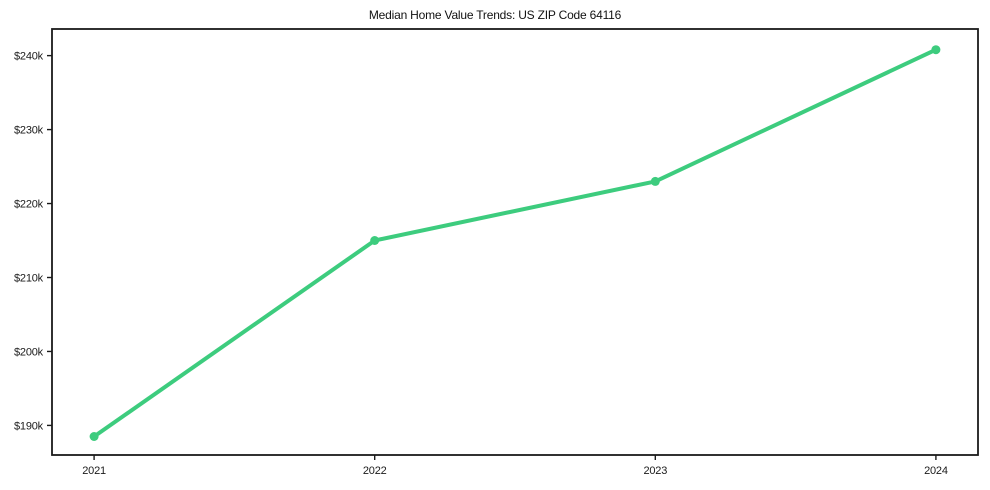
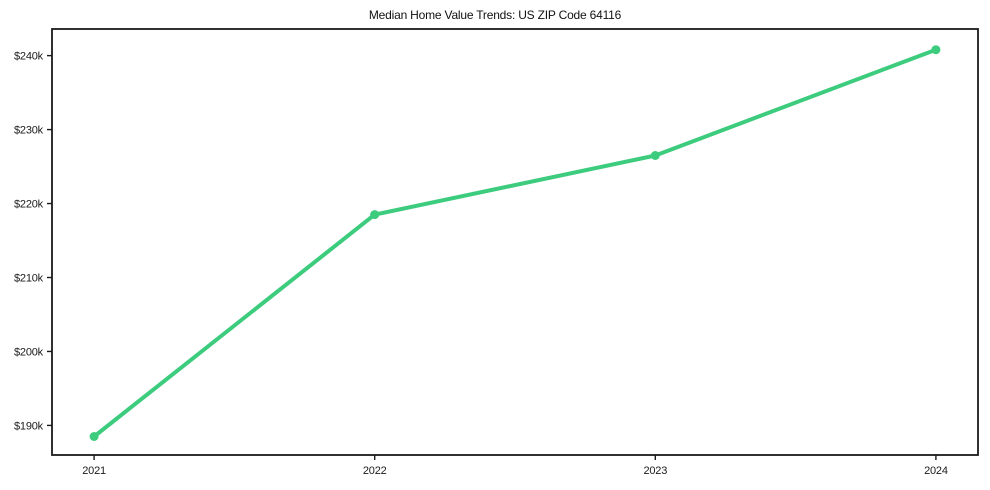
2022: $215k -> $218k
2023: $223k -> $226k
